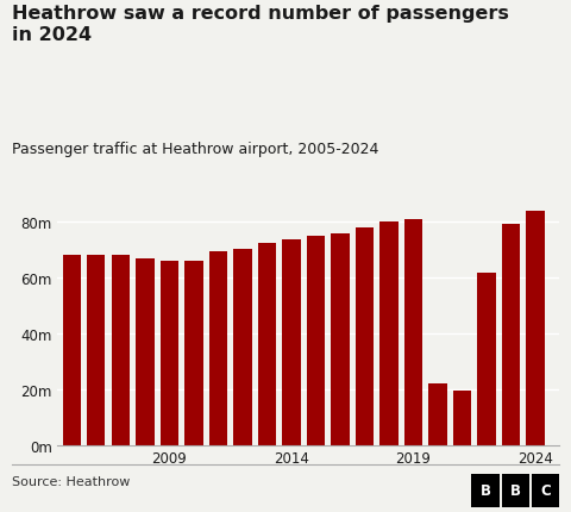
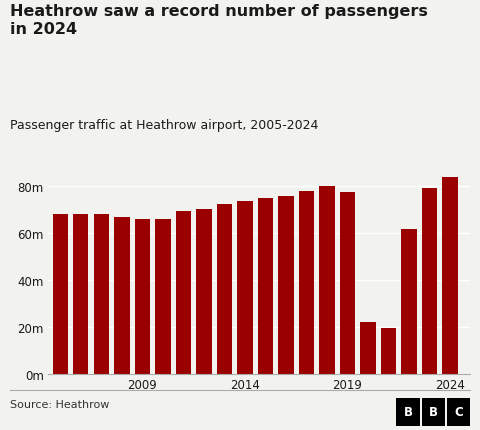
2019: 80.9m -> 77.5m
